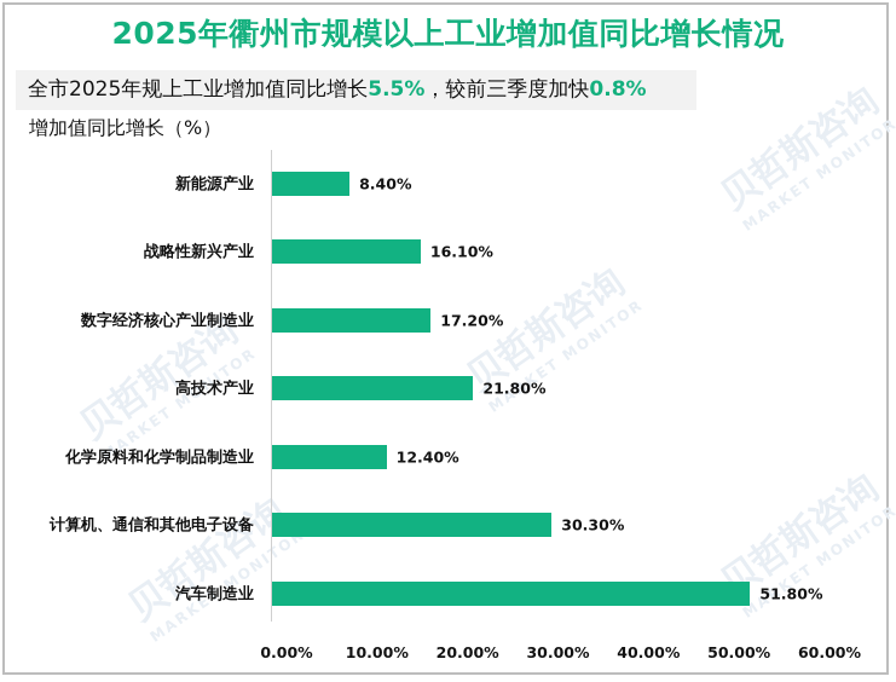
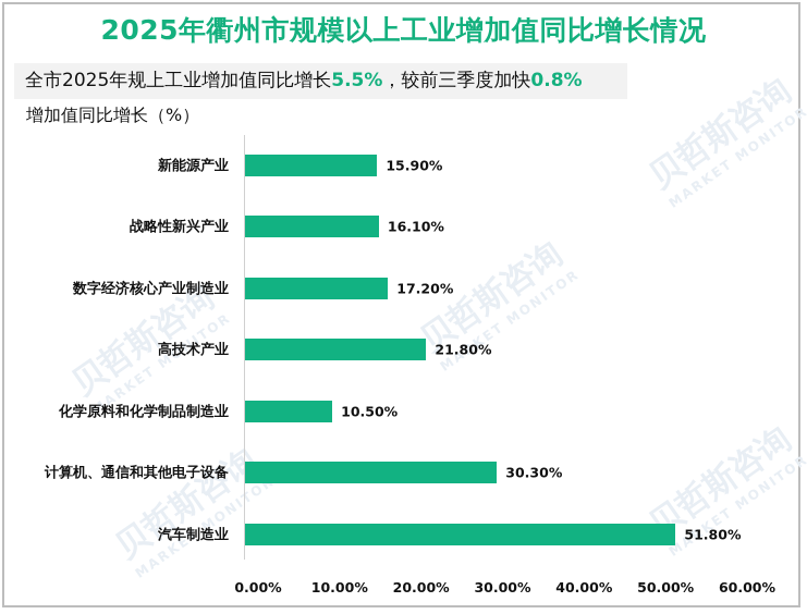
新能源产业: 8.40% -> 15.90%
化学原料和化学制品制造业: 12.40% -> 10.50%
